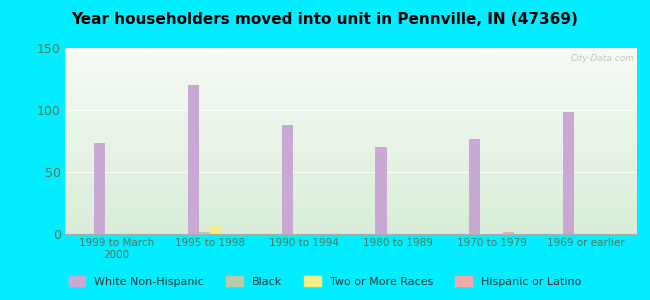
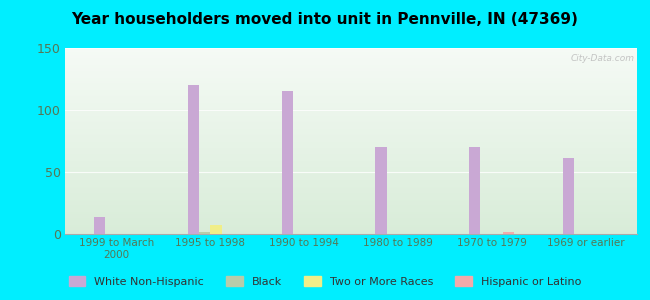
White Non-Hispanic/1999 to March 2000: 73 -> 14
White Non-Hispanic/1990 to 1994: 88 -> 115
White Non-Hispanic/1970 to 1979: 77 -> 70
White Non-Hispanic/1969 or earlier: 98 -> 61
